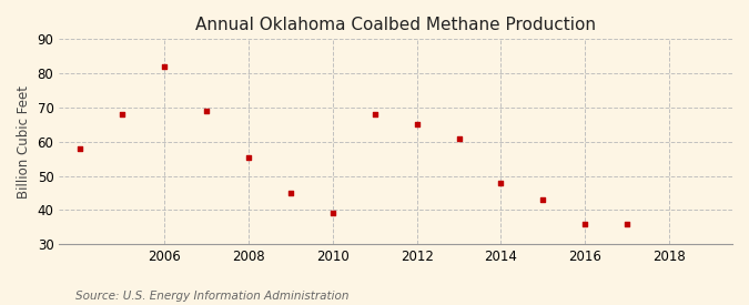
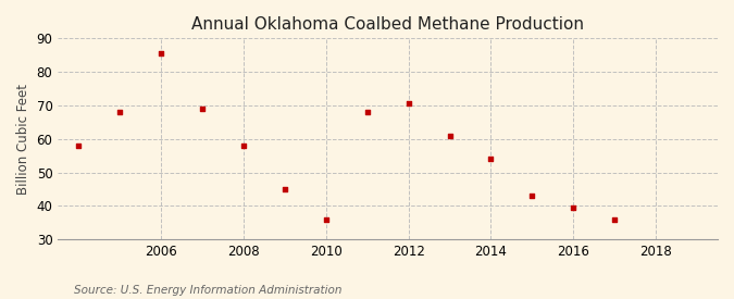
2006: 82.0 -> 85.5
2008: 55.5 -> 58.0
2010: 39.0 -> 36.0
2012: 65.0 -> 70.5
2014: 48.0 -> 54.0
2016: 36.0 -> 39.5
